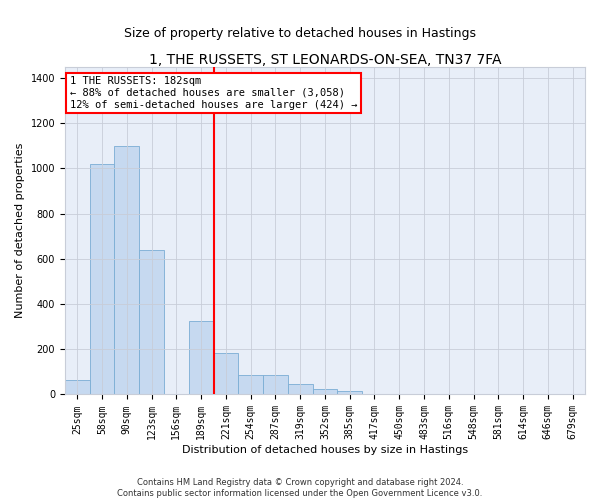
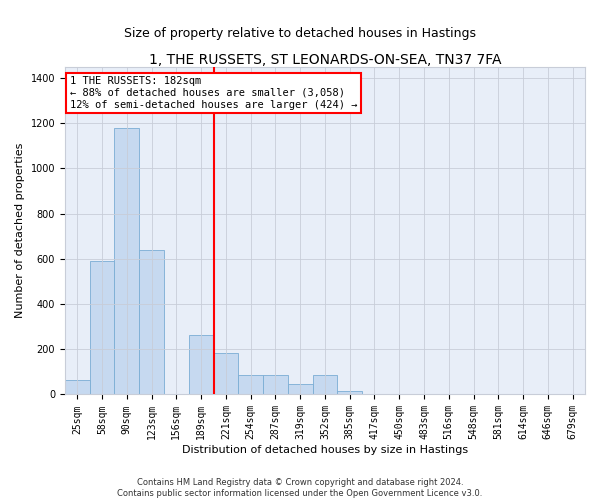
58sqm: 1020 -> 590
90sqm: 1100 -> 1180
189sqm: 325 -> 265
352sqm: 25 -> 85
